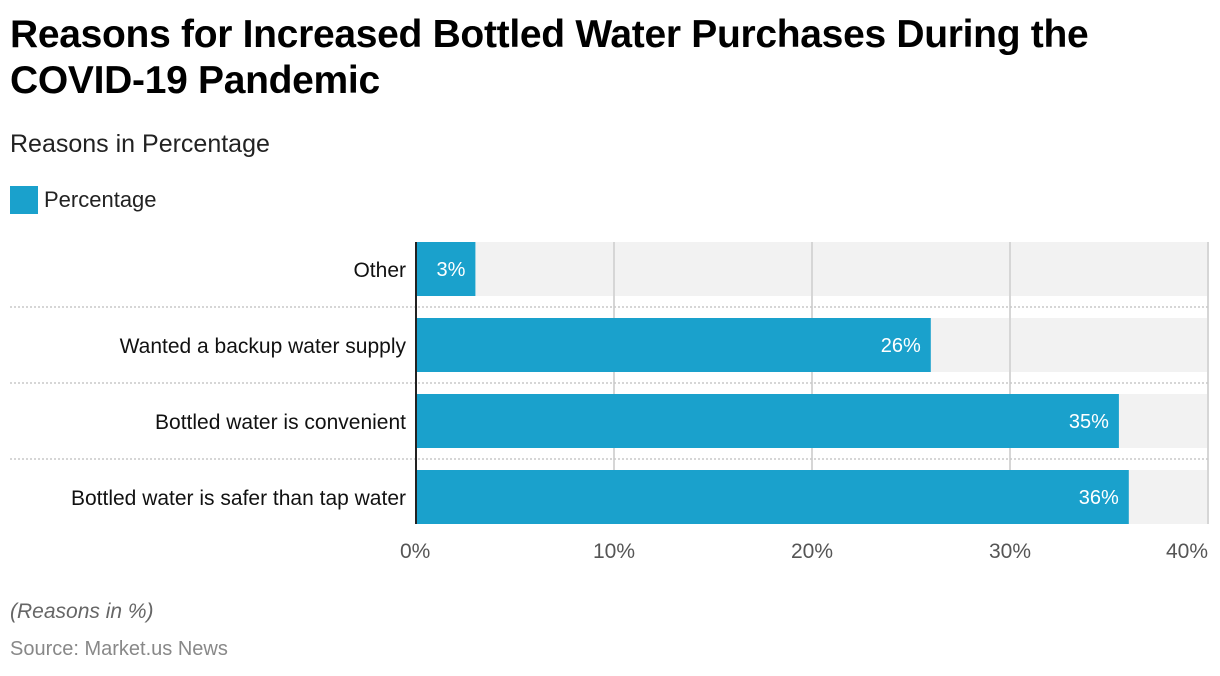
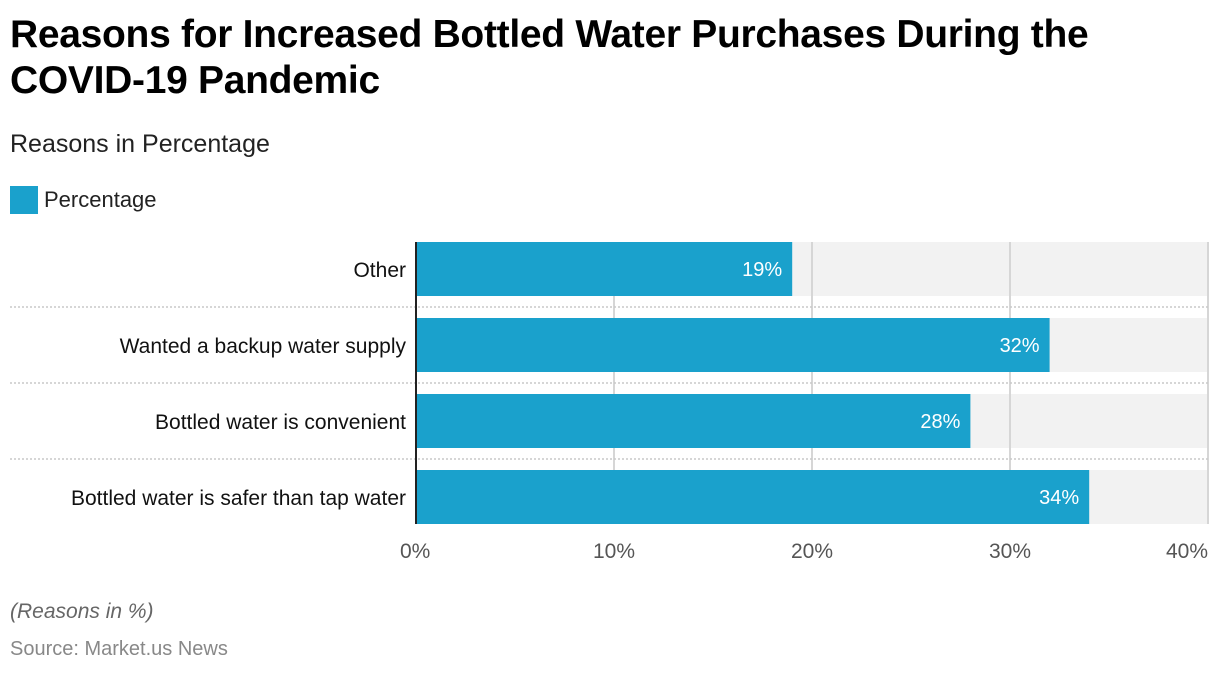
Other: 3% -> 19%
Wanted a backup water supply: 26% -> 32%
Bottled water is convenient: 35% -> 28%
Bottled water is safer than tap water: 36% -> 34%
